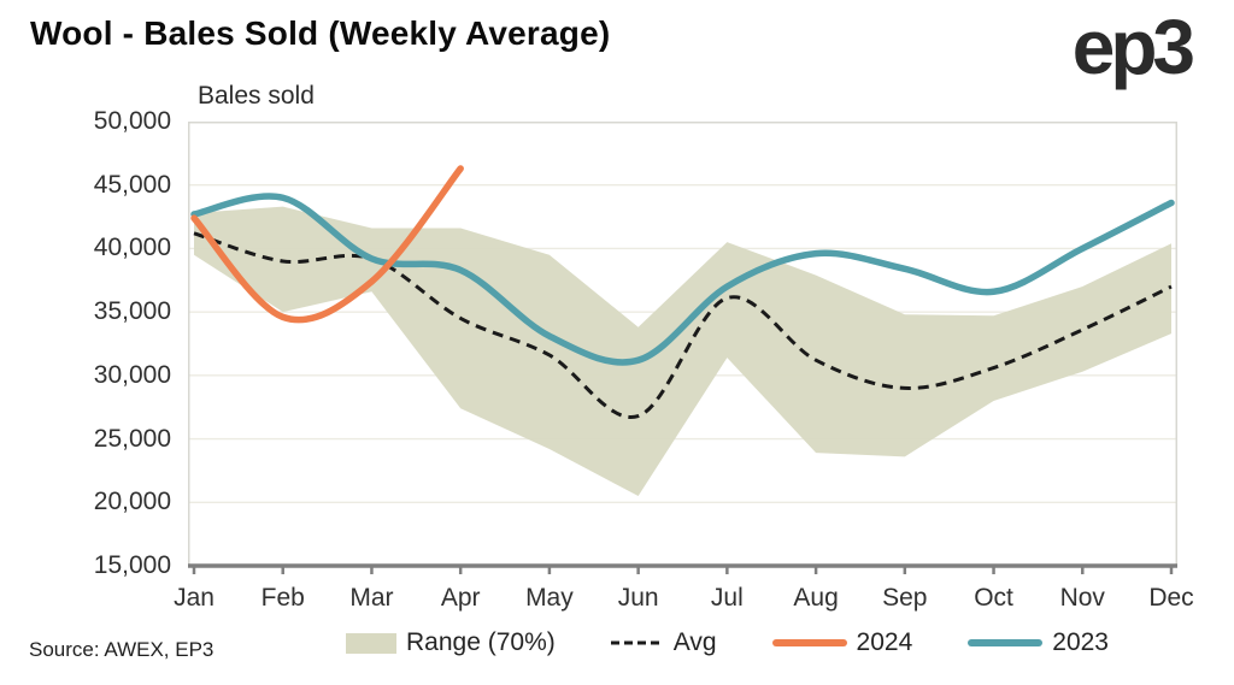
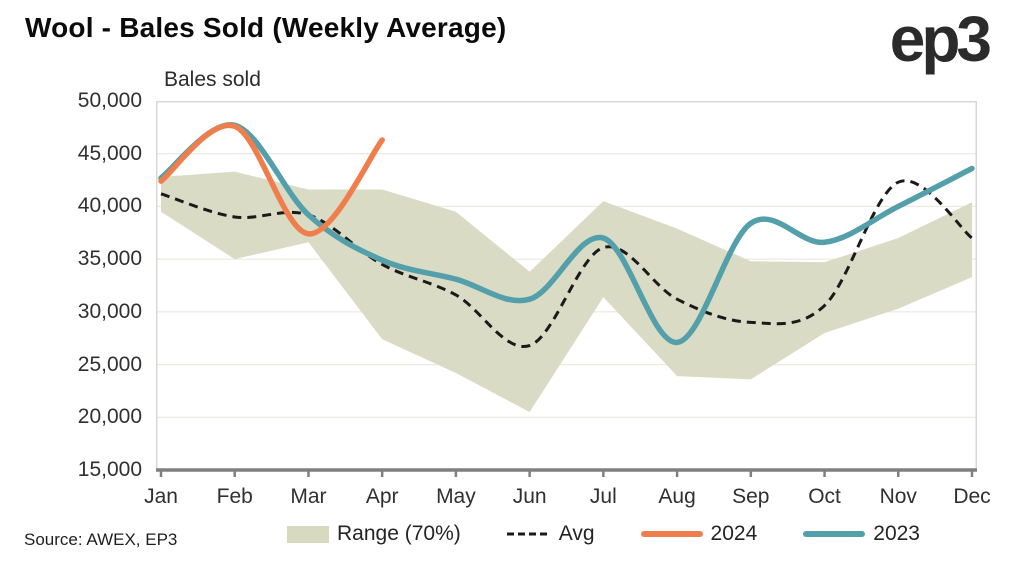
2023/Feb: 44000 -> 47700
2024/Feb: 34600 -> 47600
2023/Apr: 38300 -> 34900
2023/Aug: 39600 -> 27100
Avg/Nov: 33600 -> 42300
